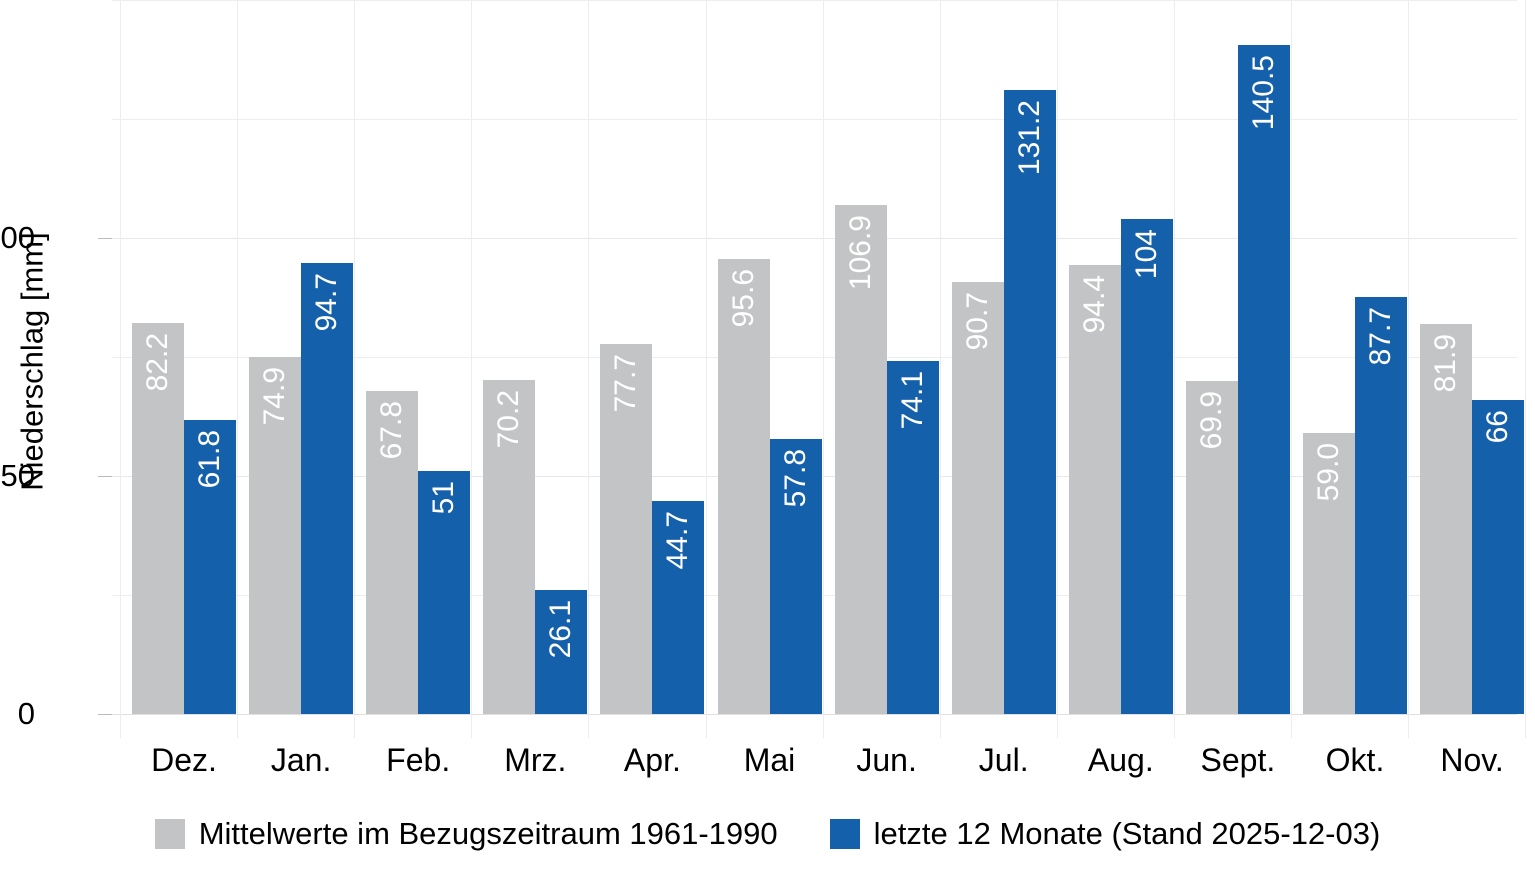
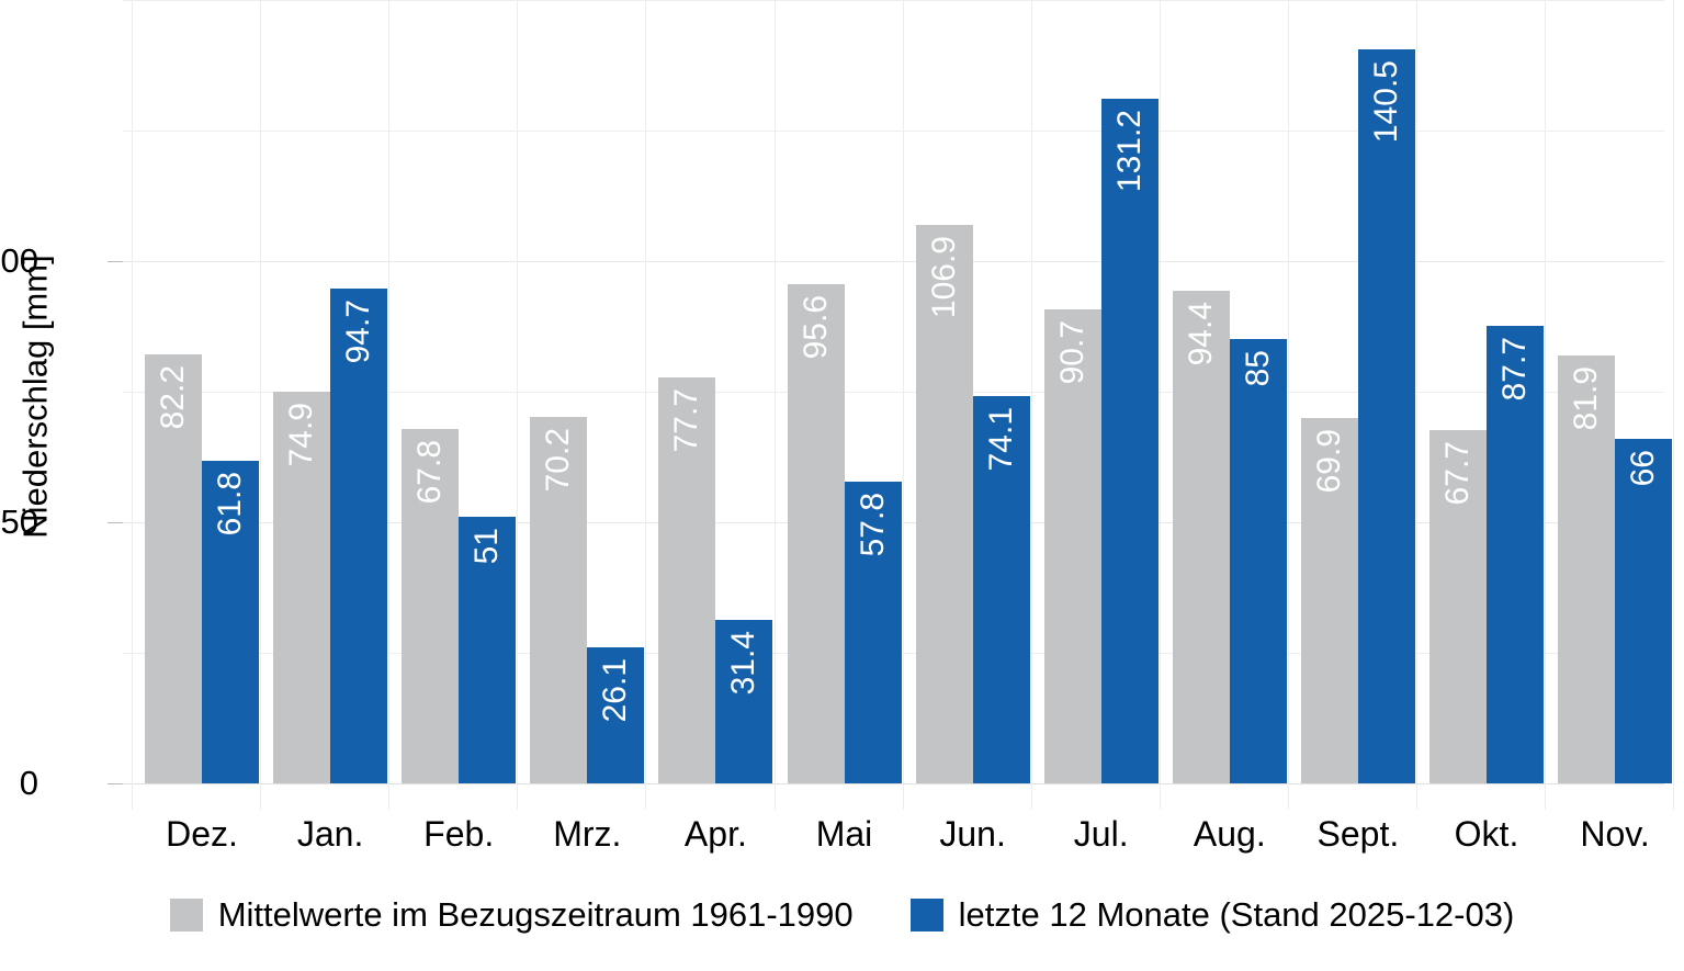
letzte 12 Monate (Stand 2025-12-03)/Apr.: 44.7 -> 31.4
letzte 12 Monate (Stand 2025-12-03)/Aug.: 104 -> 85
Mittelwerte im Bezugszeitraum 1961-1990/Okt.: 59.0 -> 67.7
